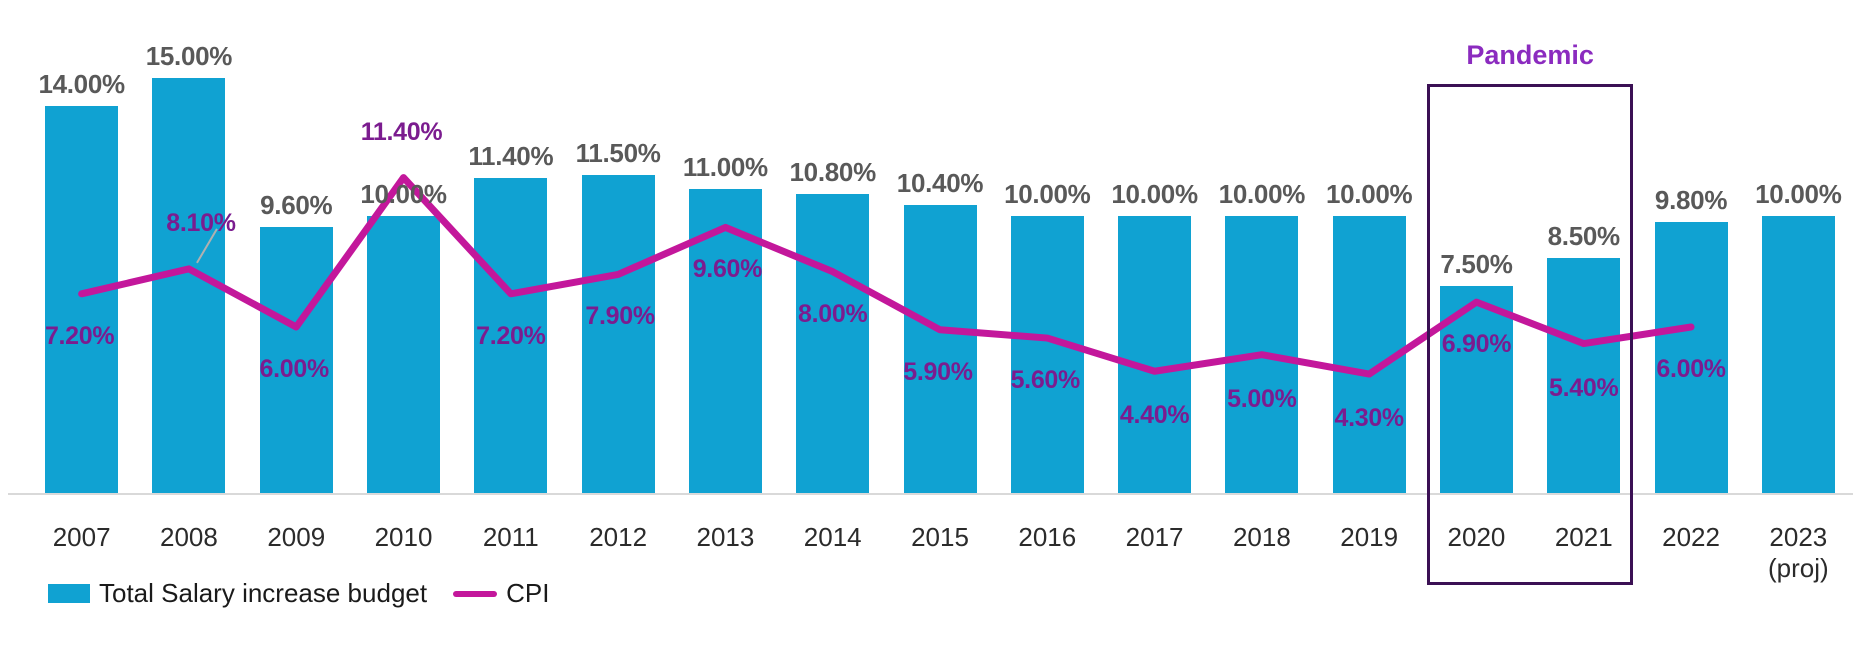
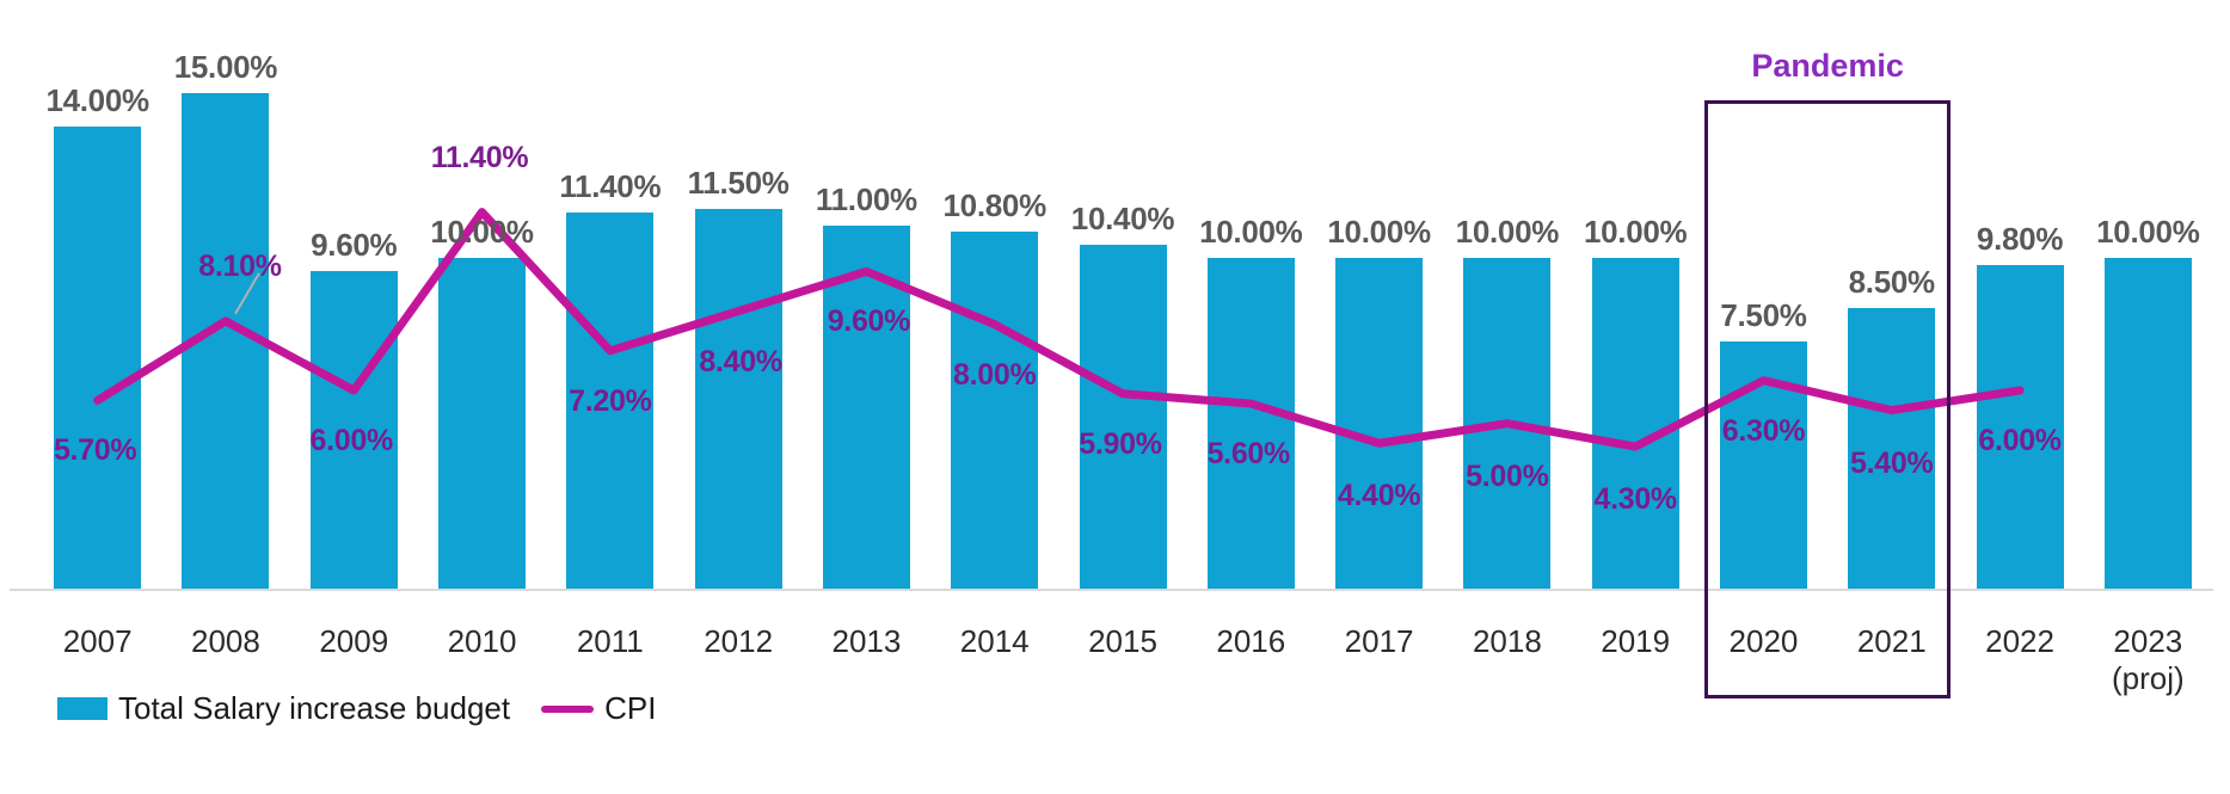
CPI/2007: 7.20% -> 5.70%
CPI/2012: 7.90% -> 8.40%
CPI/2020: 6.90% -> 6.30%
